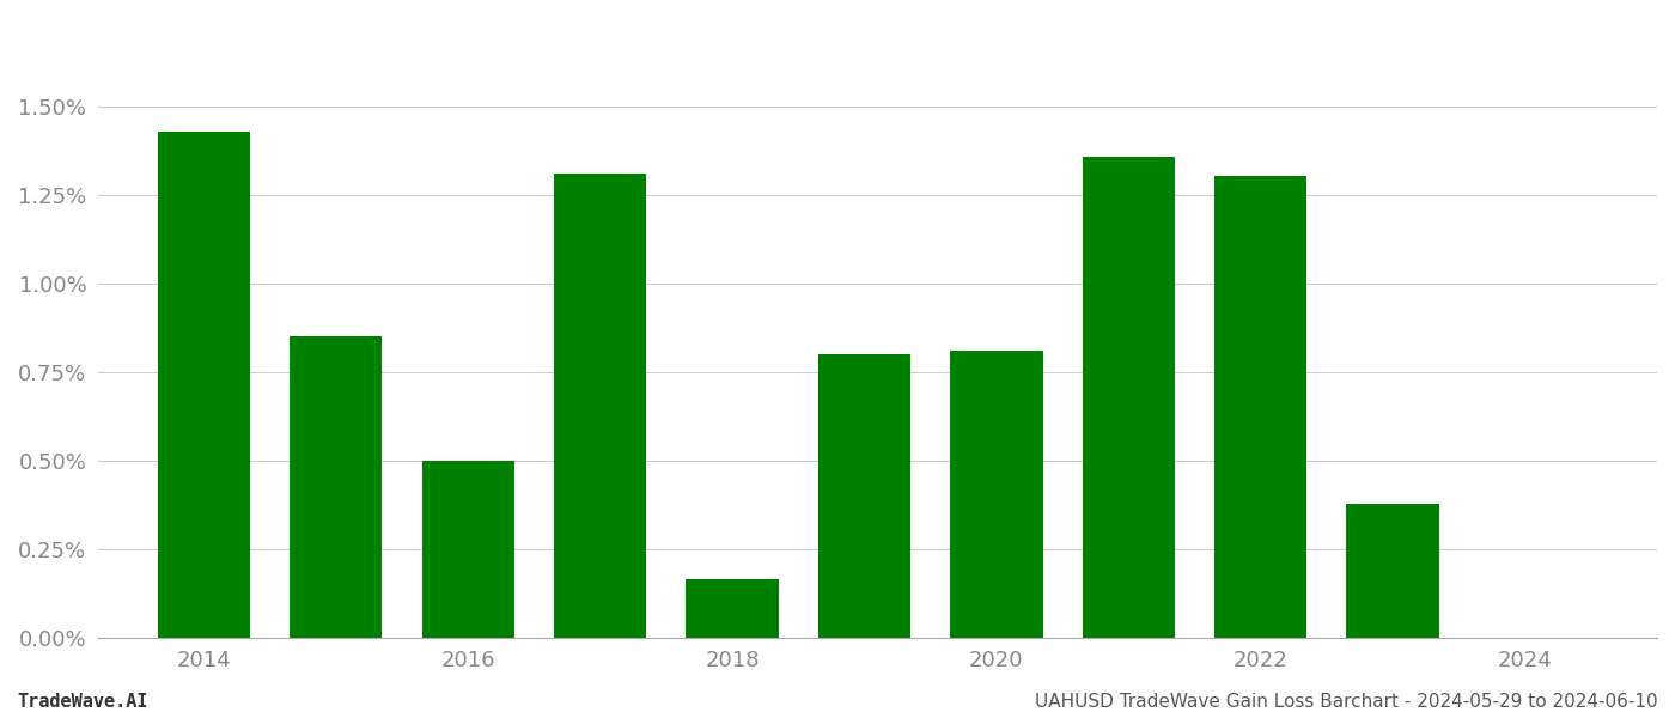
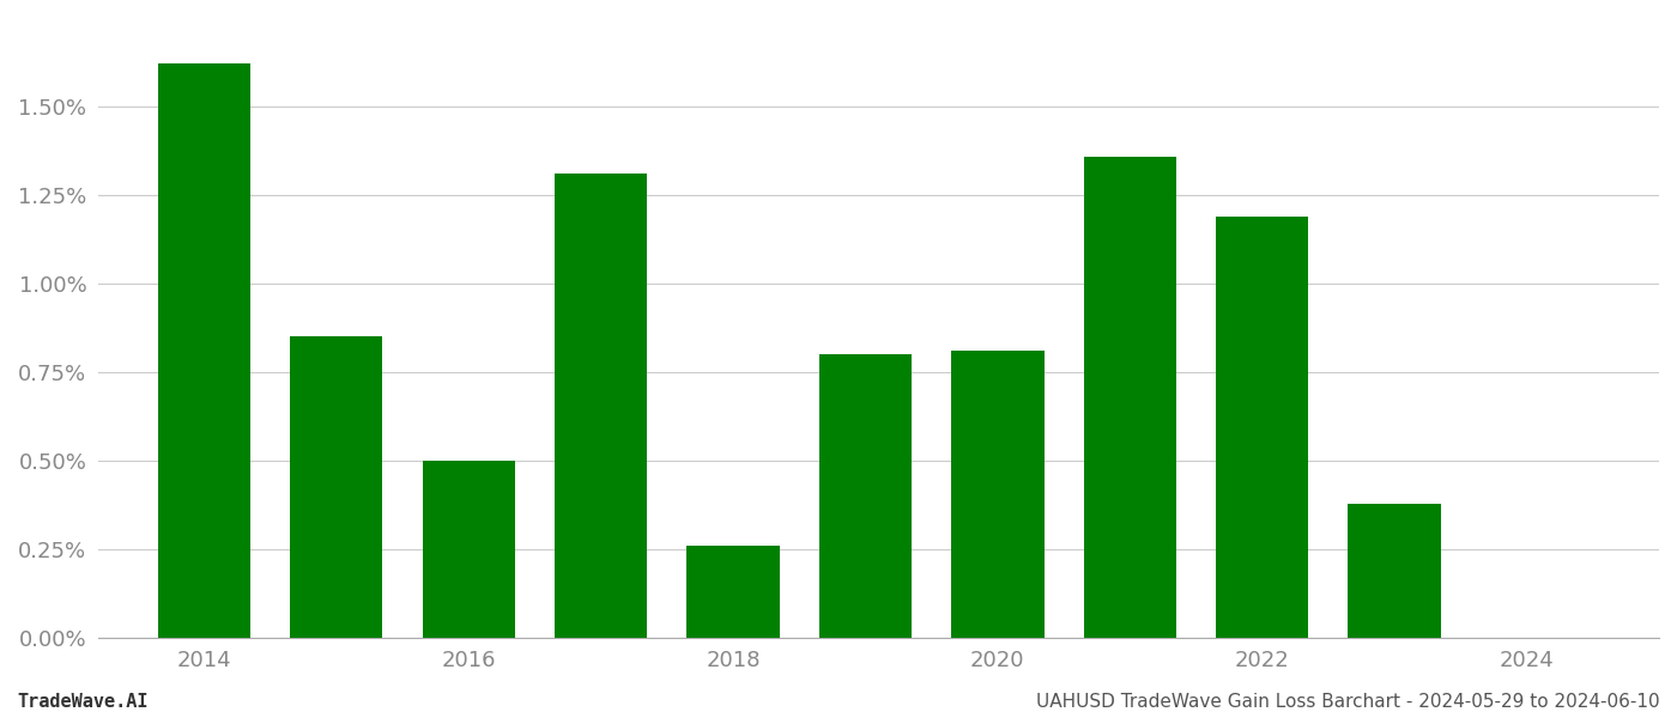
2014: 1.430% -> 1.623%
2018: 0.165% -> 0.262%
2022: 1.305% -> 1.190%
